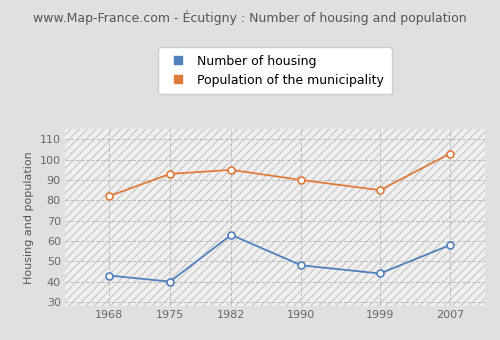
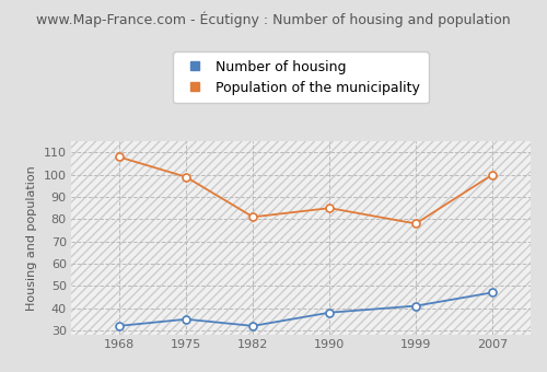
Number of housing/1968: 43 -> 32
Population of the municipality/1968: 82 -> 108
Number of housing/1975: 40 -> 35
Population of the municipality/1975: 93 -> 99
Number of housing/1982: 63 -> 32
Population of the municipality/1982: 95 -> 81
Number of housing/1990: 48 -> 38
Population of the municipality/1990: 90 -> 85
Number of housing/1999: 44 -> 41
Population of the municipality/1999: 85 -> 78
Number of housing/2007: 58 -> 47
Population of the municipality/2007: 103 -> 100
